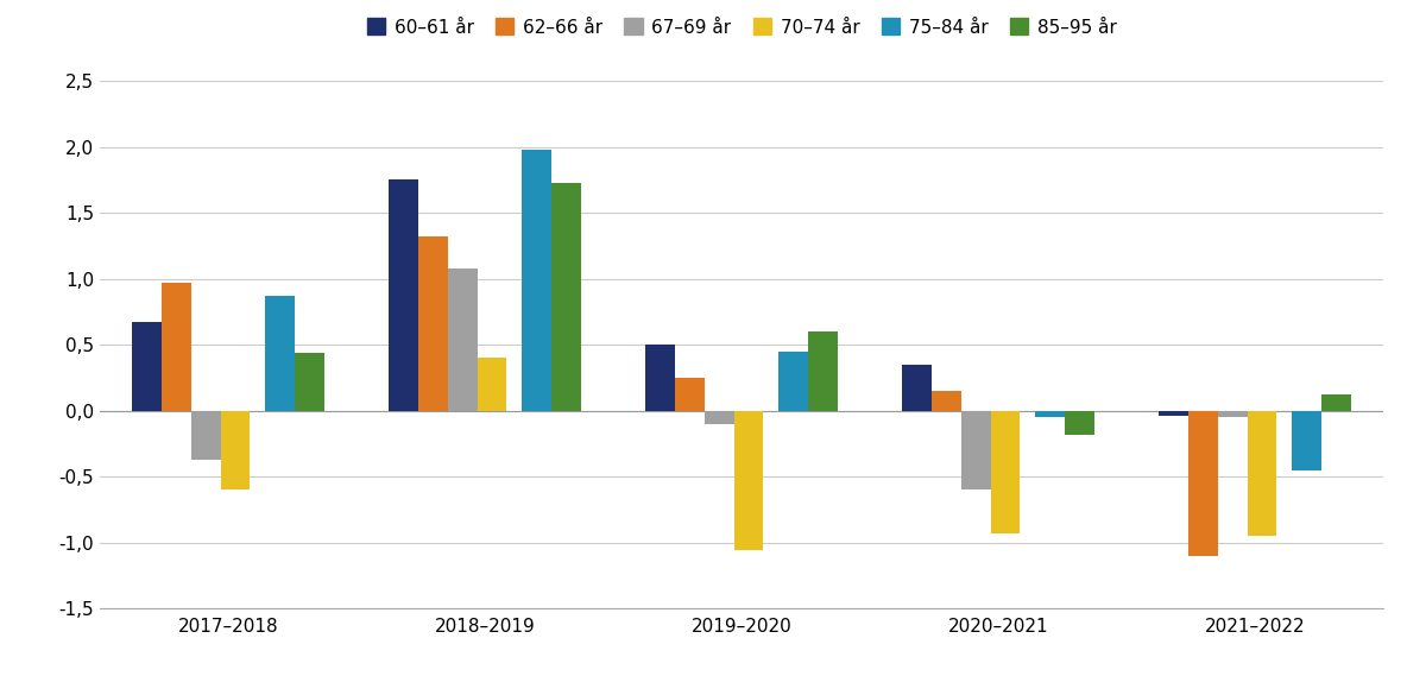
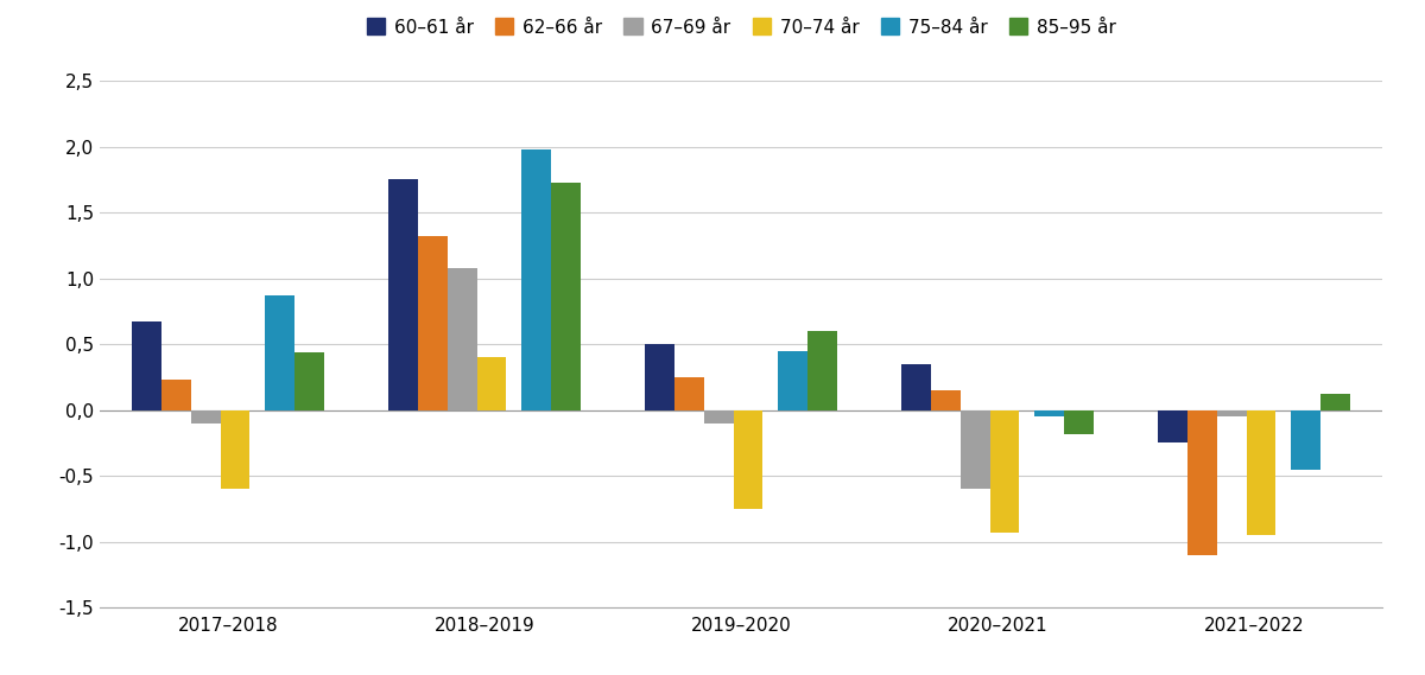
62–66 år/2017–2018: 0,97 -> 0,23
67–69 år/2017–2018: -0,37 -> -0,10
70–74 år/2019–2020: -1,06 -> -0,75
60–61 år/2021–2022: -0,04 -> -0,25
